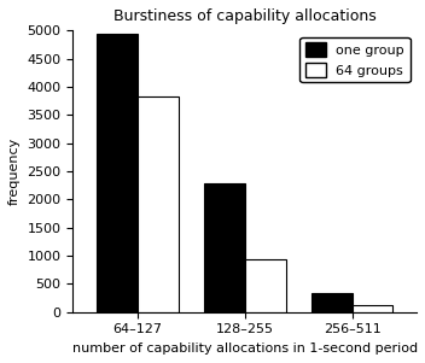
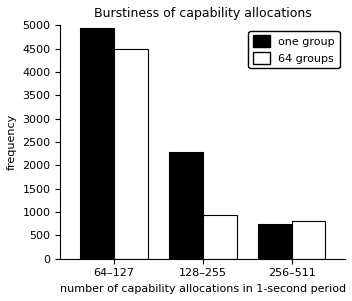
64 groups/64–127: 3820 -> 4500
one group/256–511: 330 -> 750
64 groups/256–511: 130 -> 800
